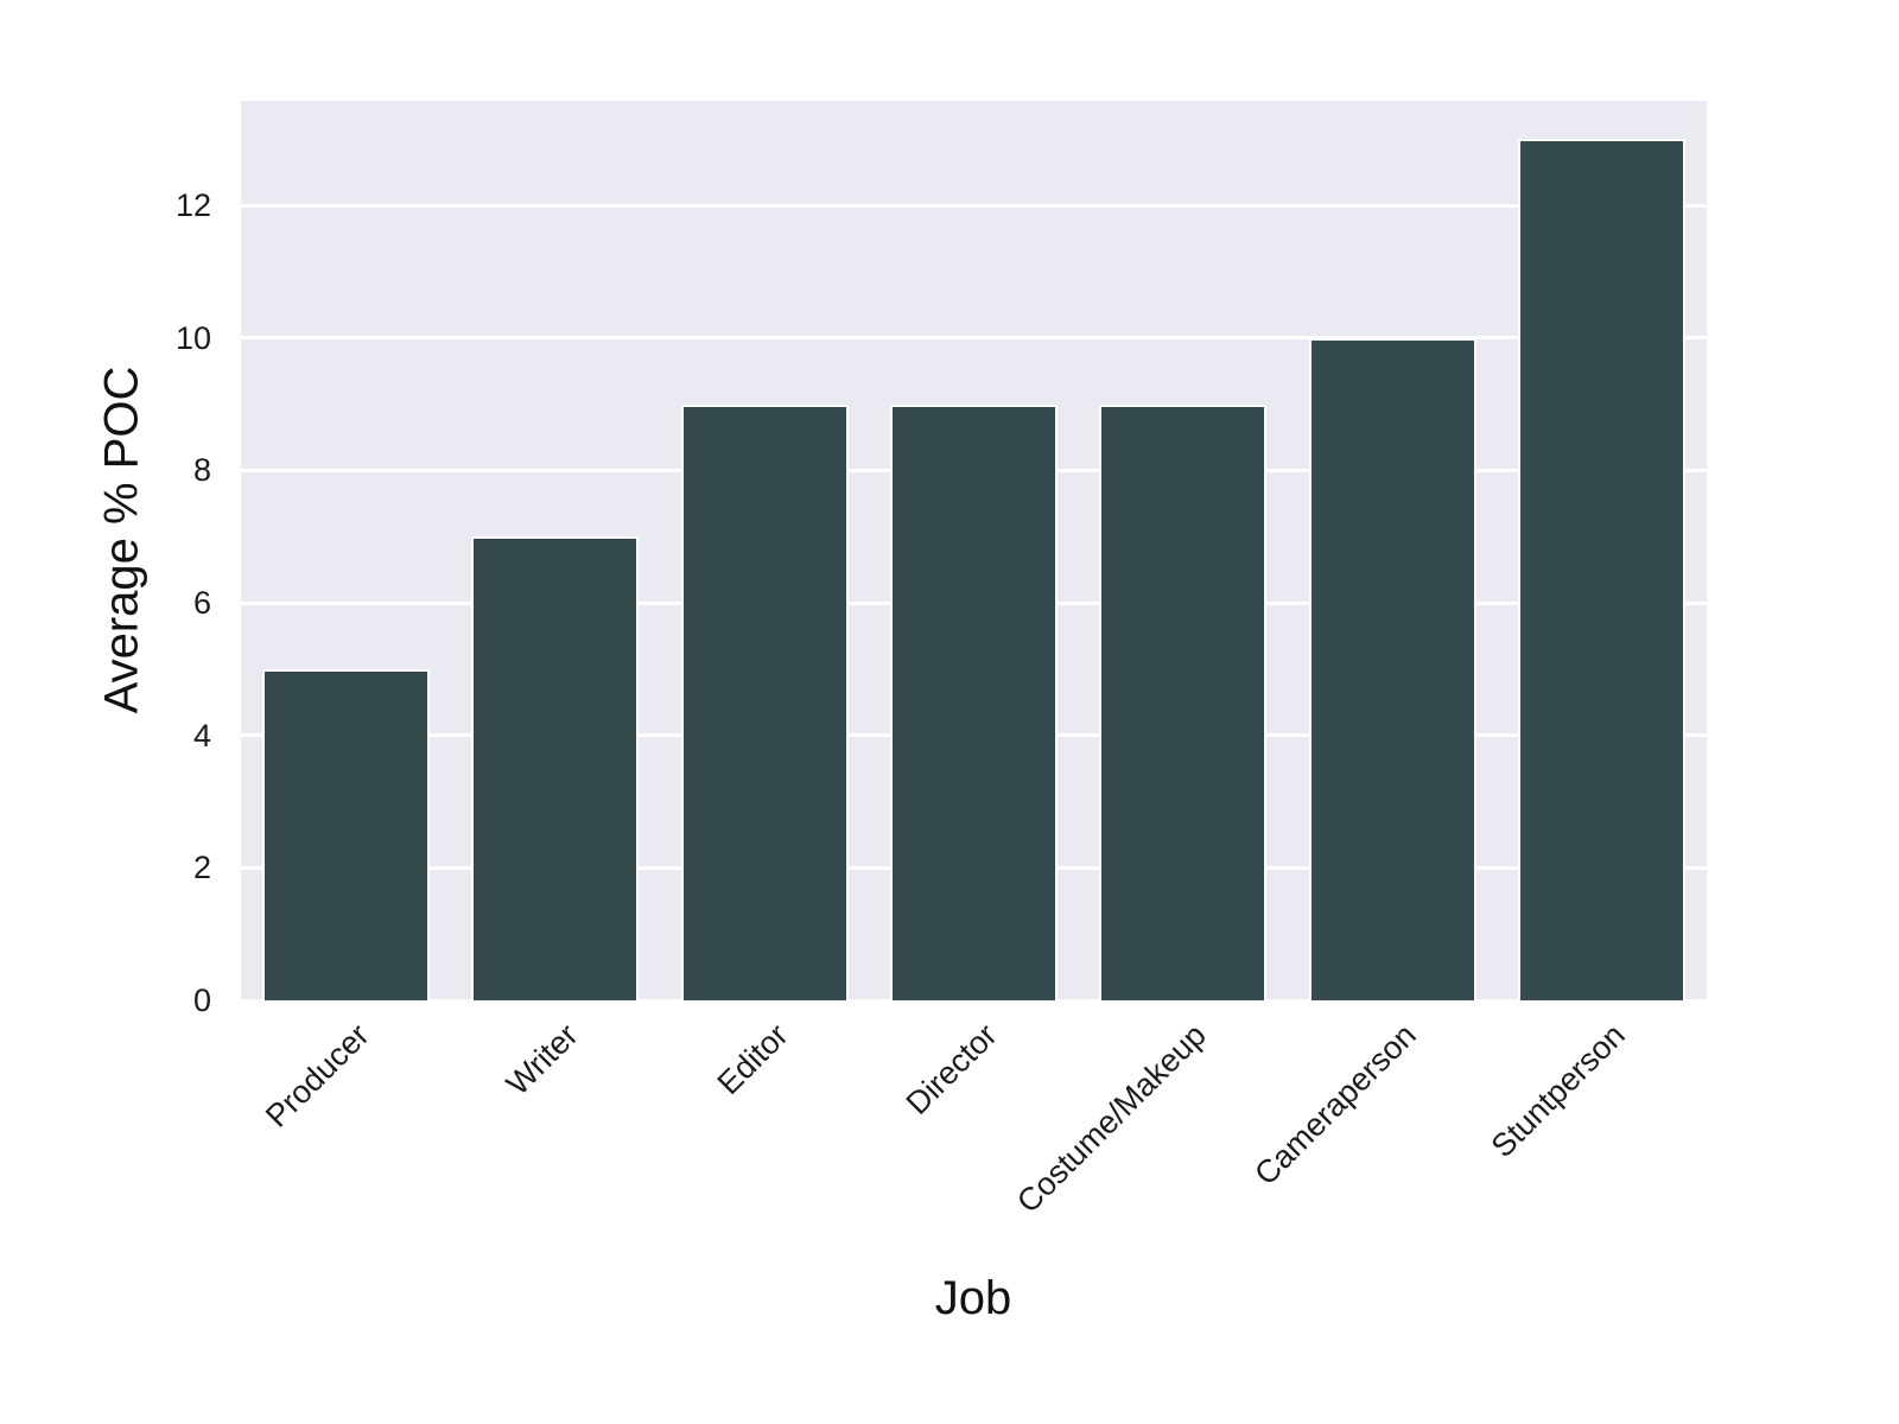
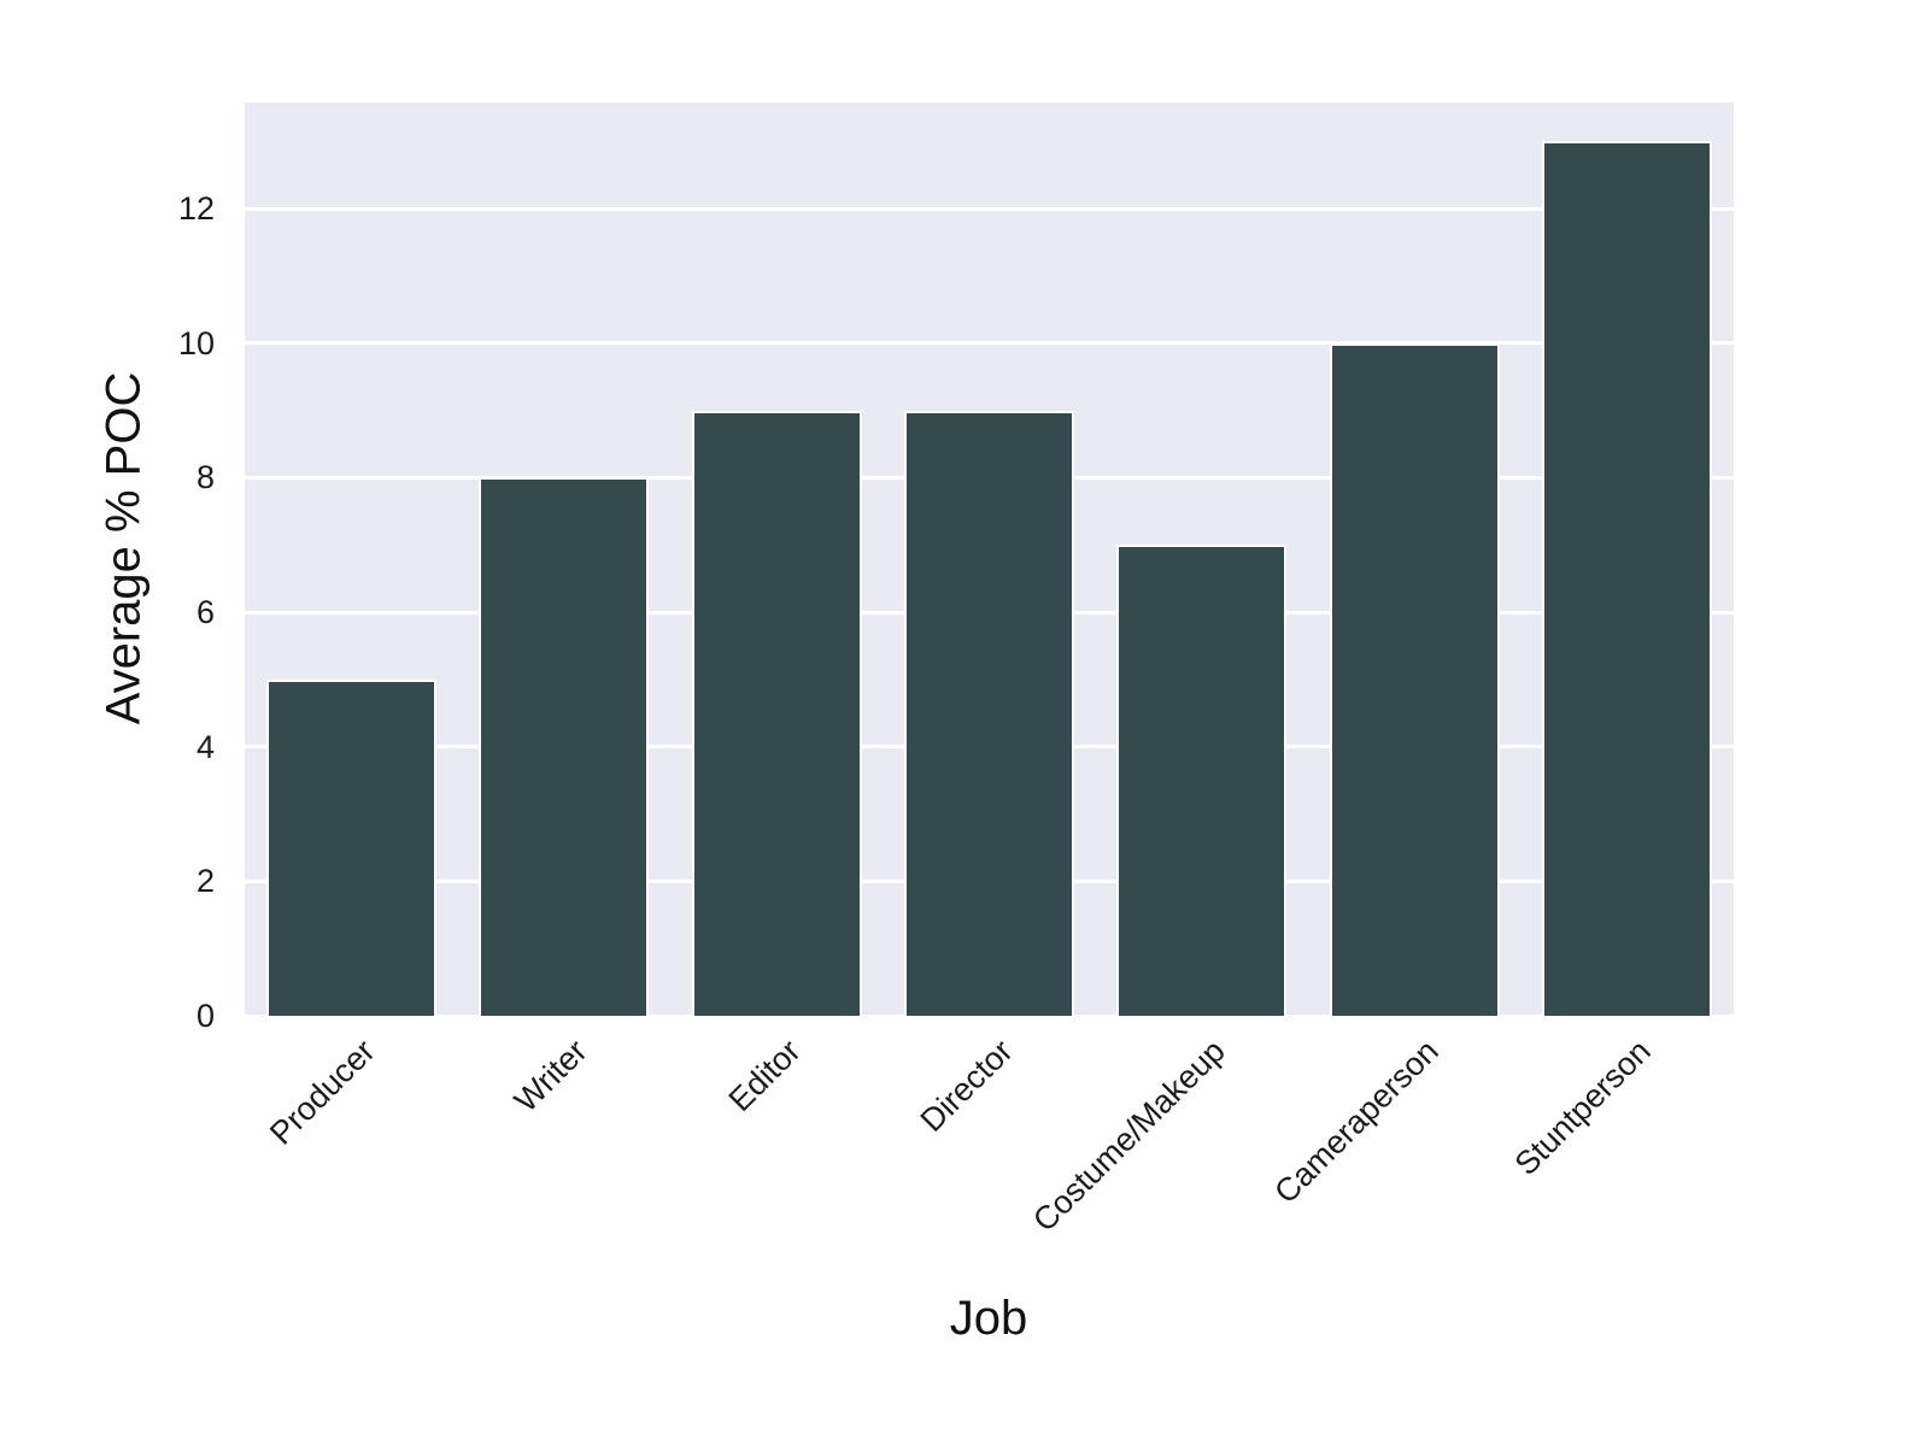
Writer: 7 -> 8
Costume/Makeup: 9 -> 7
